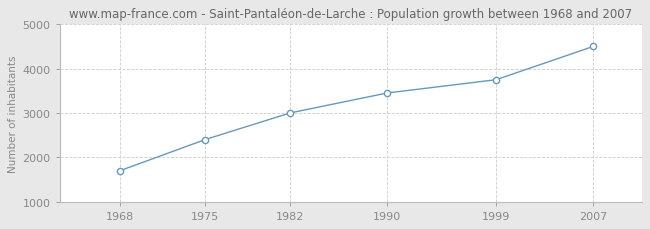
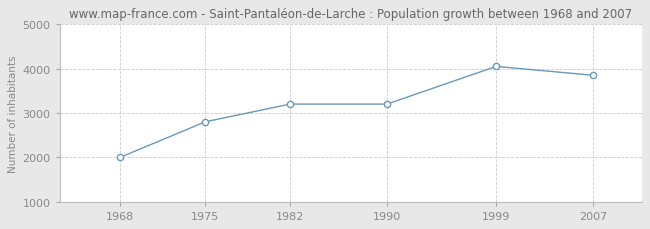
1968: 1700 -> 2000
1975: 2400 -> 2800
1982: 3000 -> 3200
1990: 3450 -> 3200
1999: 3750 -> 4050
2007: 4500 -> 3850
